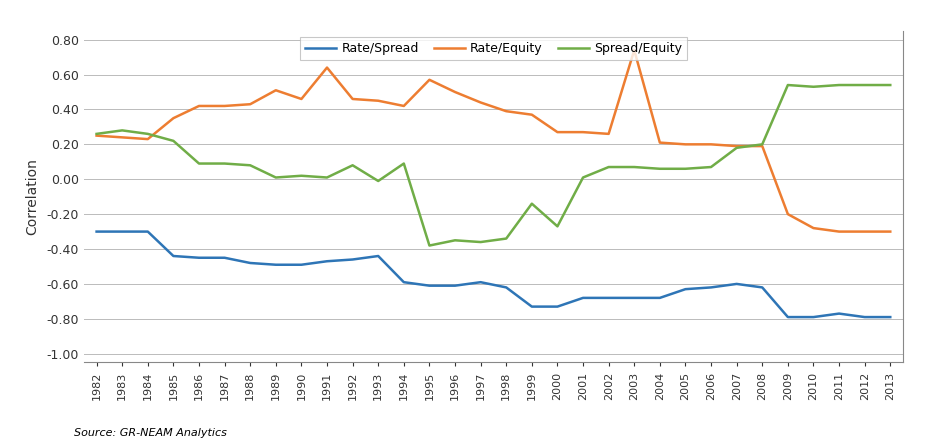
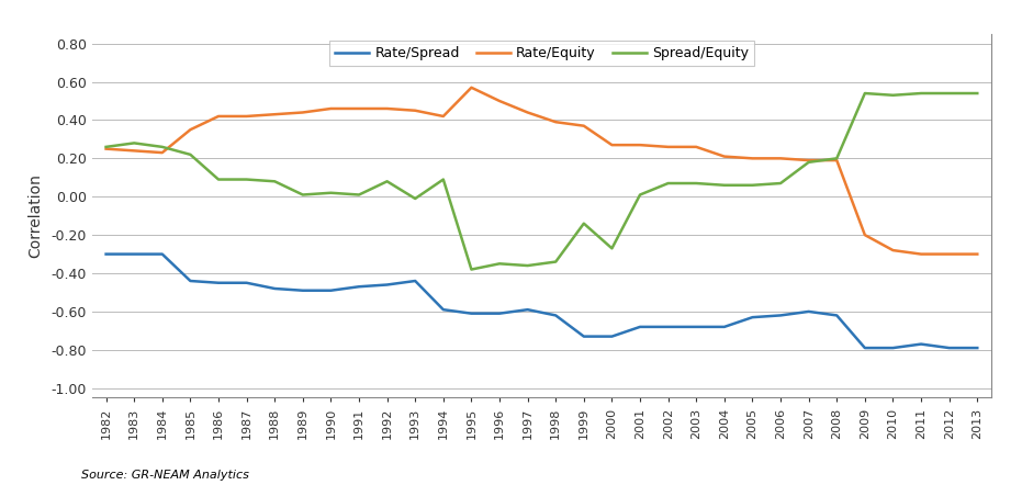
Rate/Equity/1989: 0.51 -> 0.44
Rate/Equity/1991: 0.64 -> 0.46
Rate/Equity/2003: 0.74 -> 0.26
